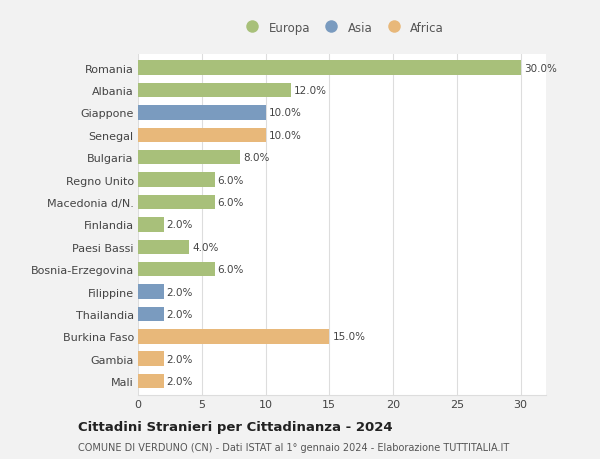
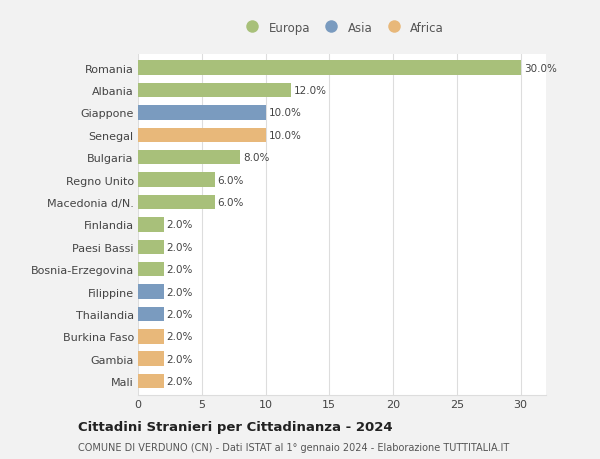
Paesi Bassi: 4.0% -> 2.0%
Bosnia-Erzegovina: 6.0% -> 2.0%
Burkina Faso: 15.0% -> 2.0%
